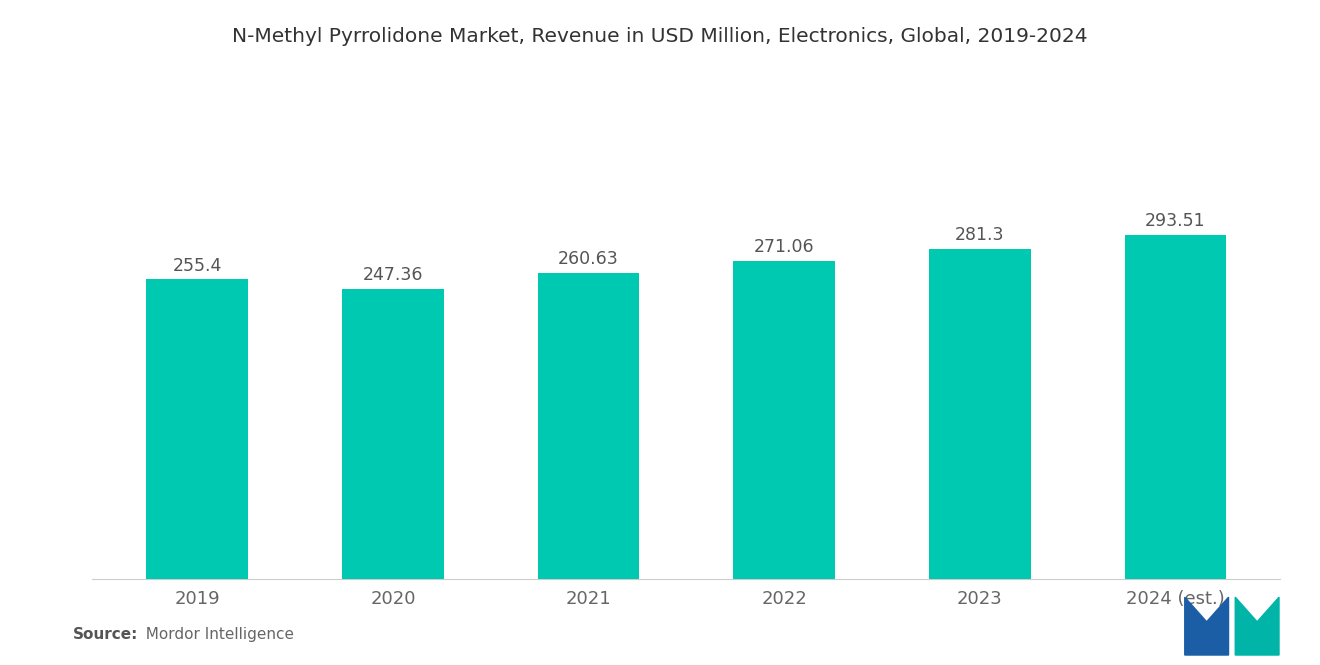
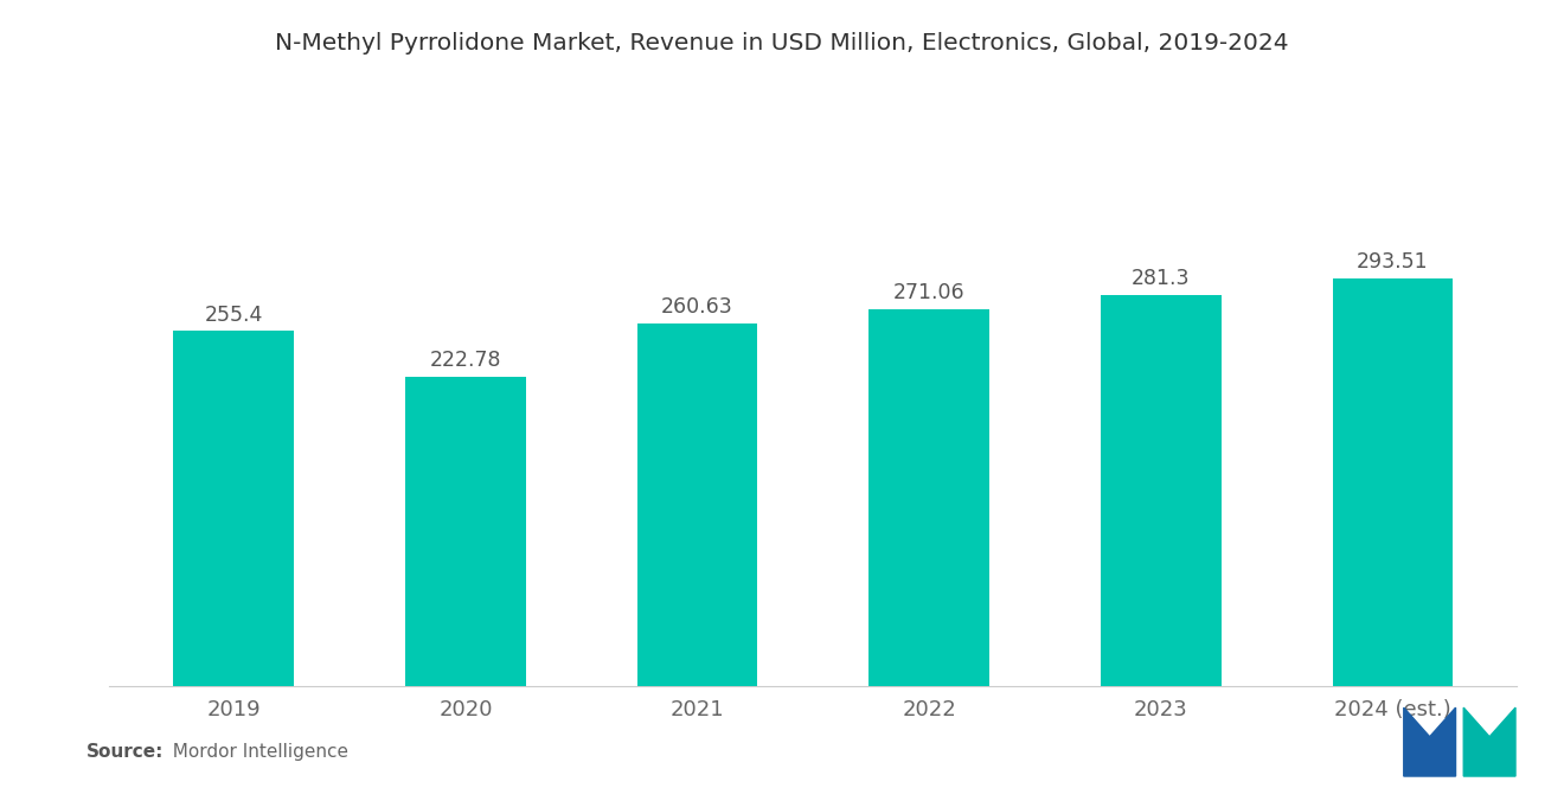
2020: 247.36 -> 222.78
